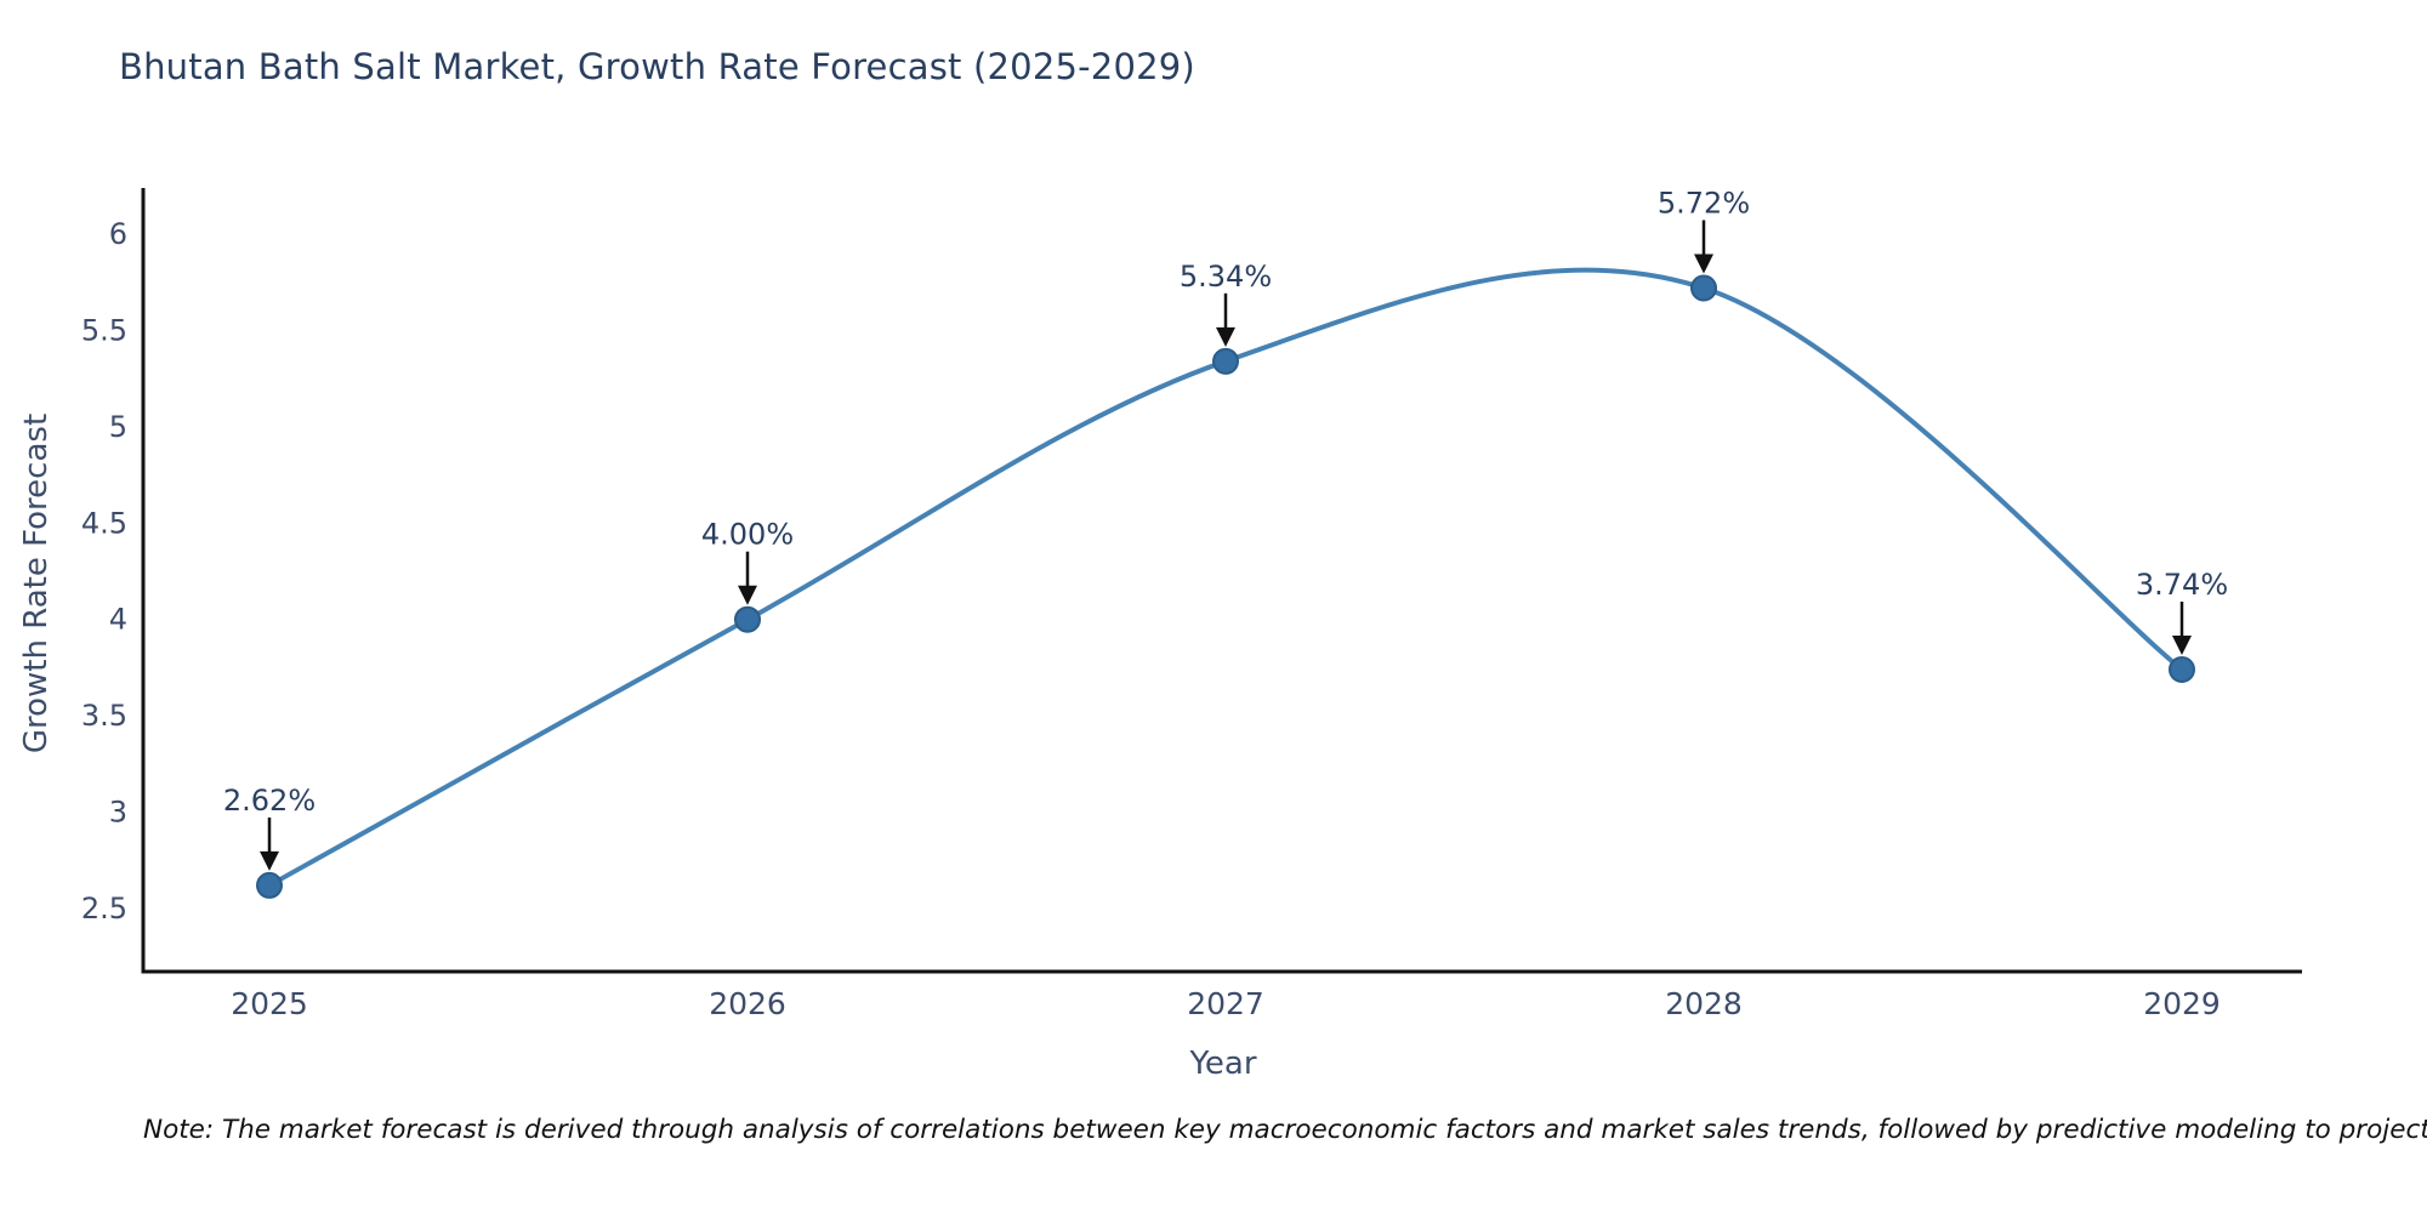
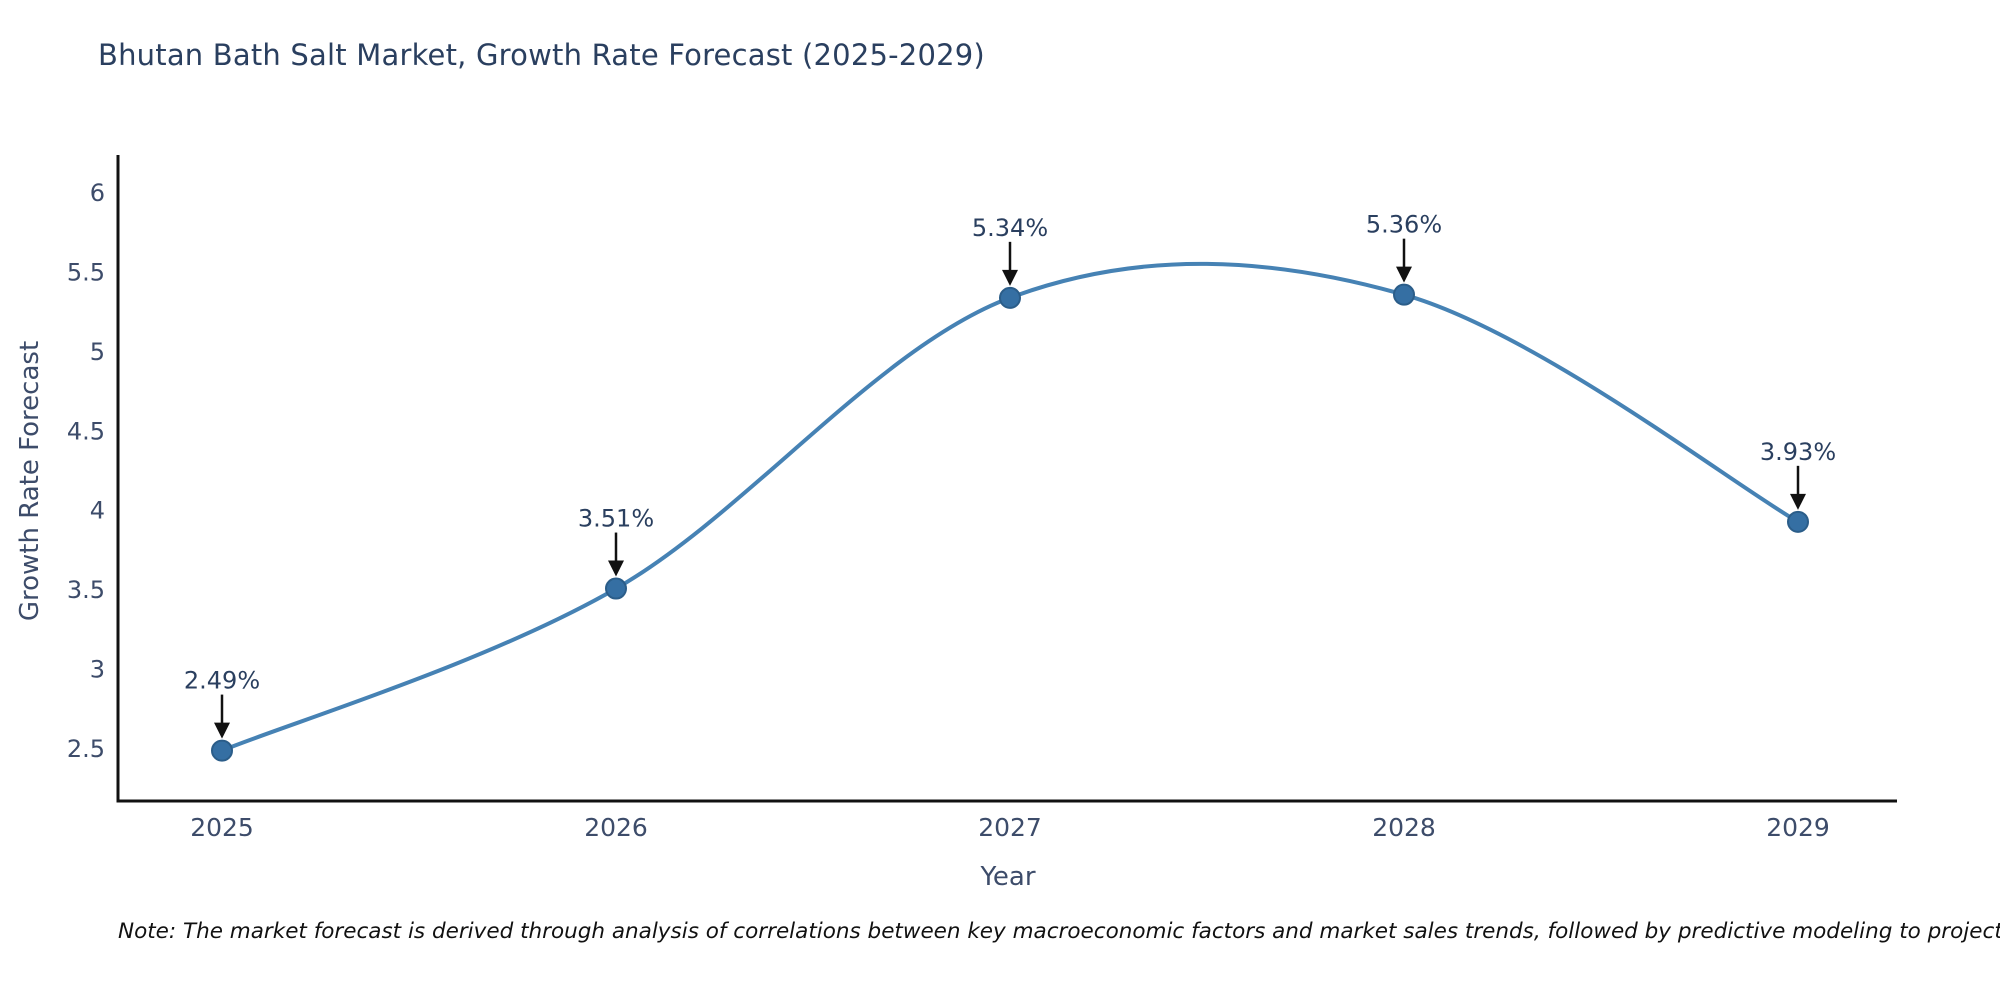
2025: 2.62% -> 2.49%
2026: 4.00% -> 3.51%
2028: 5.72% -> 5.36%
2029: 3.74% -> 3.93%
